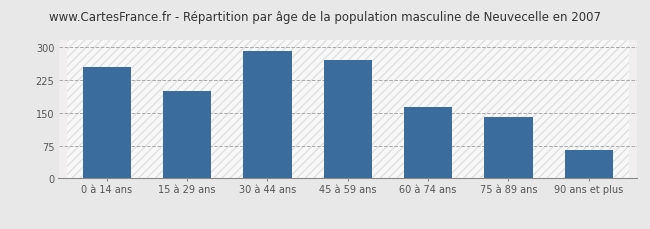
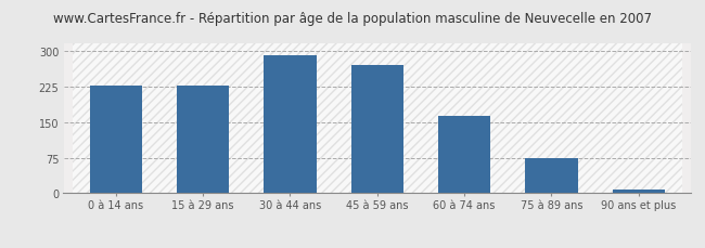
0 à 14 ans: 255 -> 226
15 à 29 ans: 200 -> 226
75 à 89 ans: 140 -> 75
90 ans et plus: 65 -> 8
